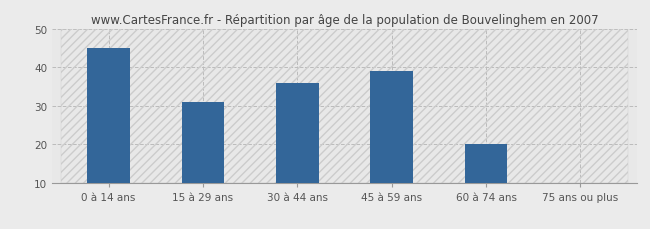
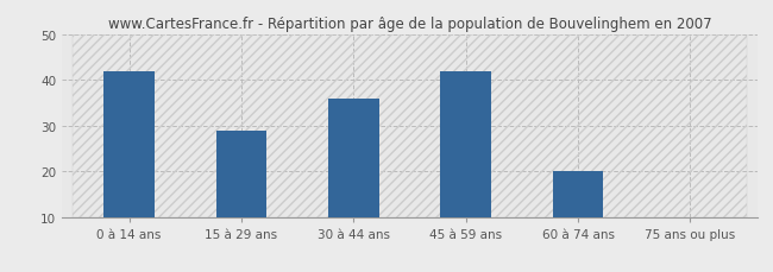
0 à 14 ans: 45 -> 42
15 à 29 ans: 31 -> 29
45 à 59 ans: 39 -> 42
